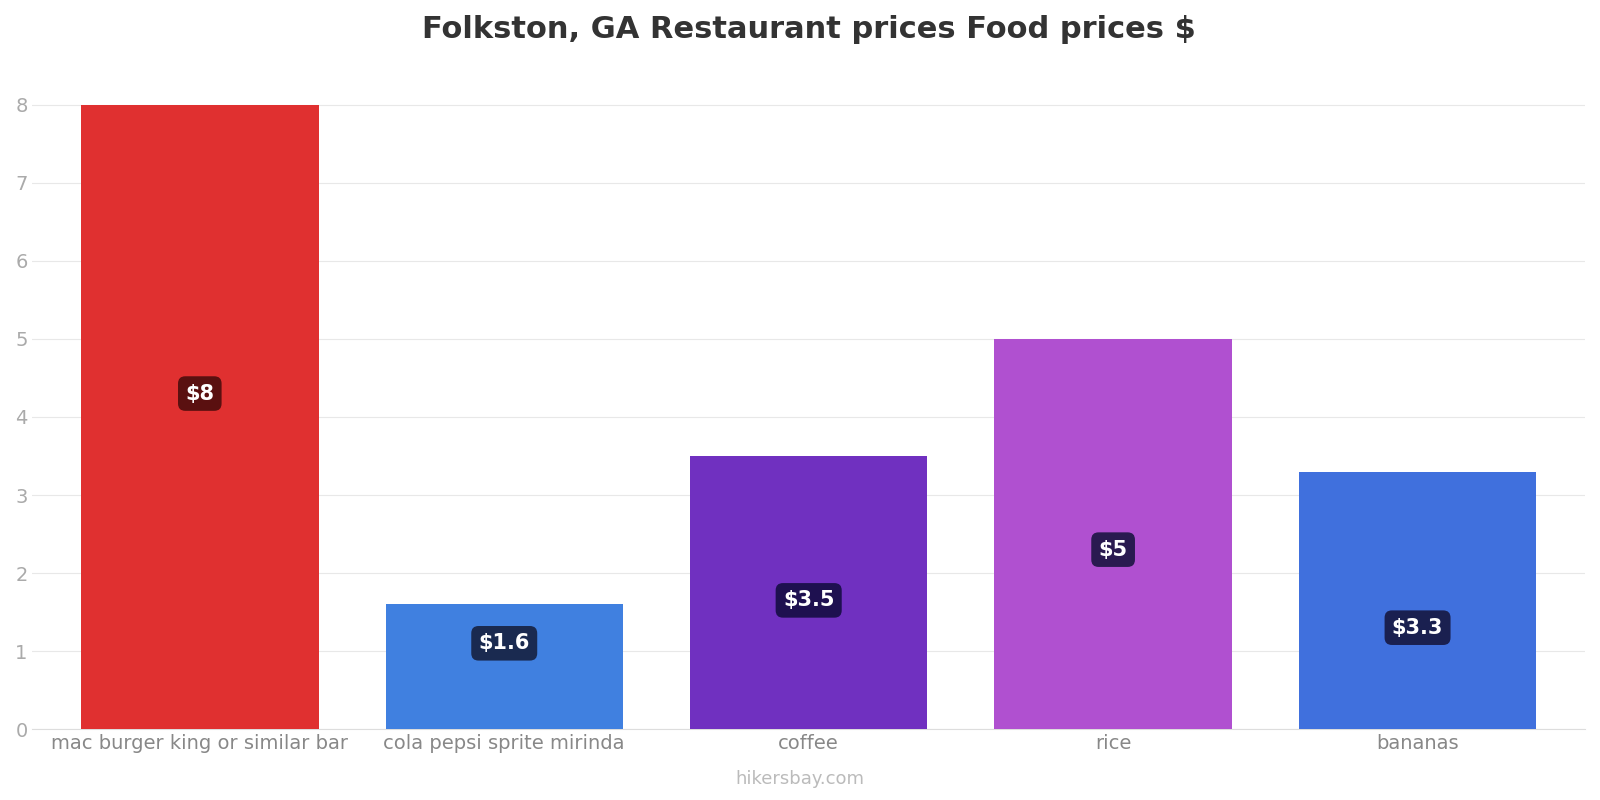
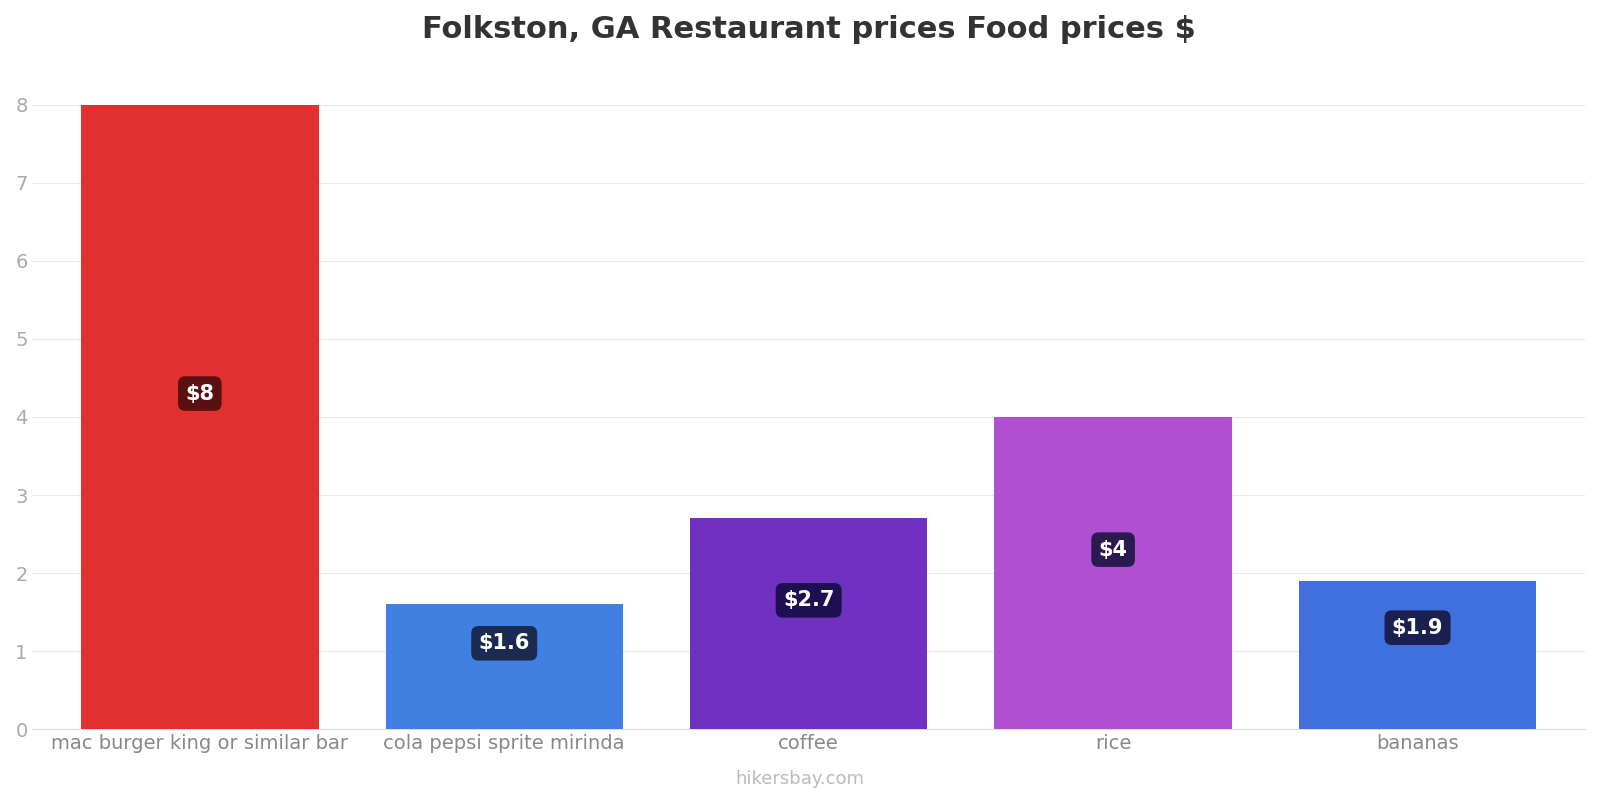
coffee: $3.5 -> $2.7
rice: $5 -> $4
bananas: $3.3 -> $1.9
